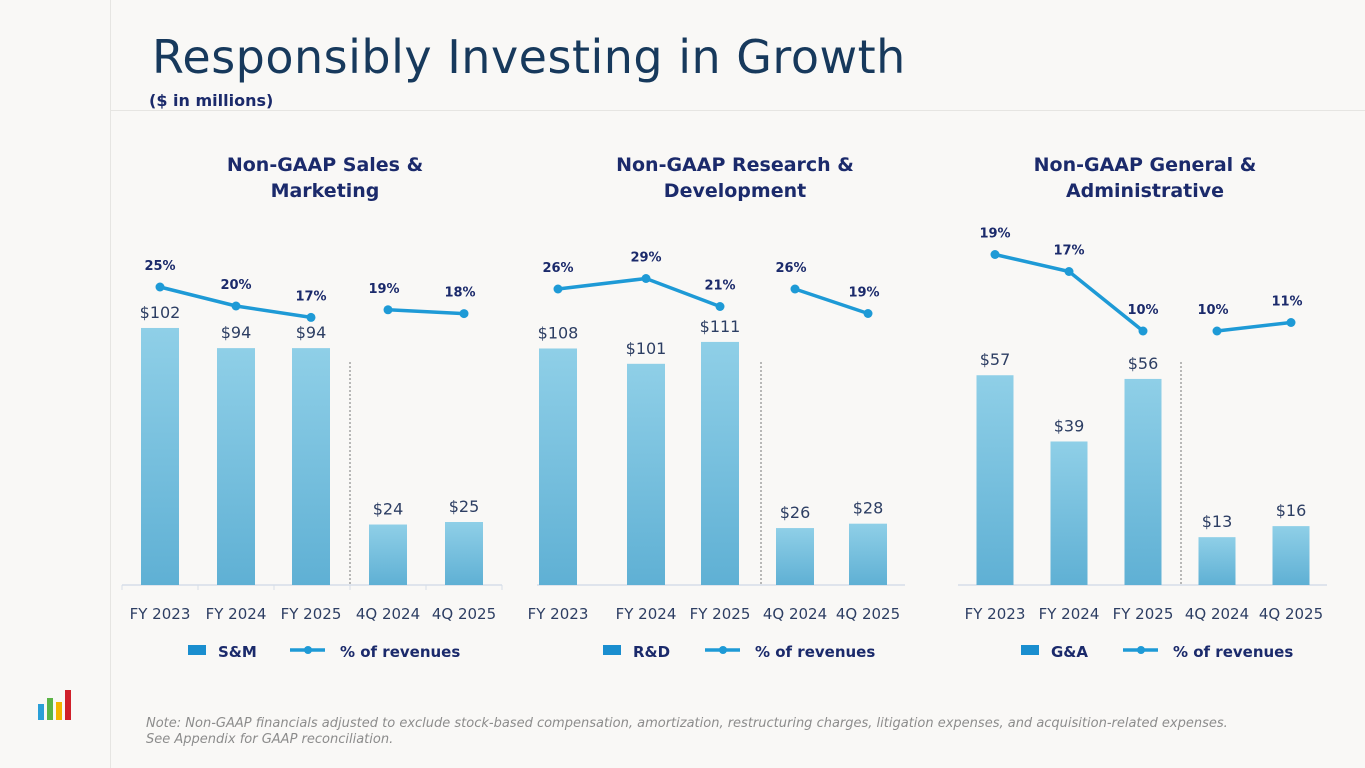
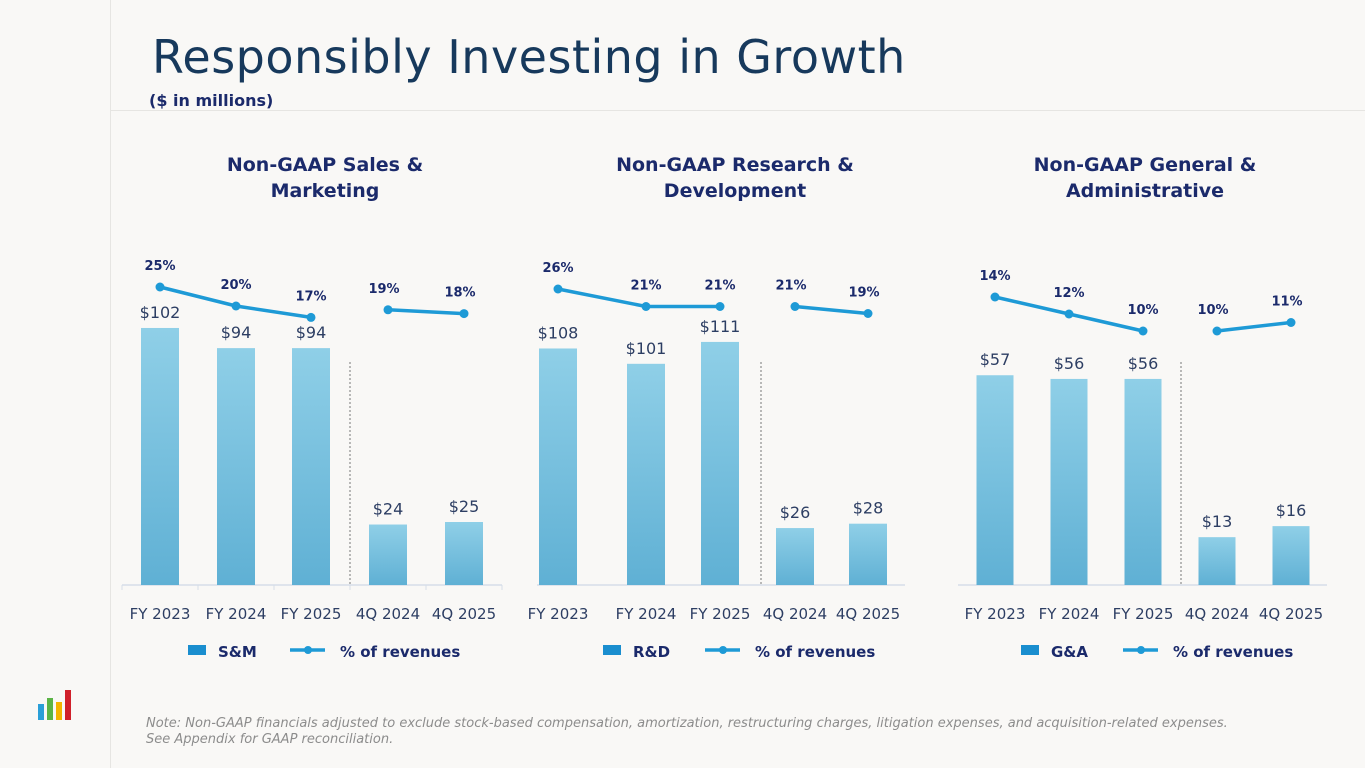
Non-GAAP Research & Development/% of revenues/FY 2024: 29% -> 21%
Non-GAAP Research & Development/% of revenues/4Q 2024: 26% -> 21%
Non-GAAP General & Administrative/% of revenues/FY 2023: 19% -> 14%
Non-GAAP General & Administrative/G&A/FY 2024: $39 -> $56
Non-GAAP General & Administrative/% of revenues/FY 2024: 17% -> 12%
